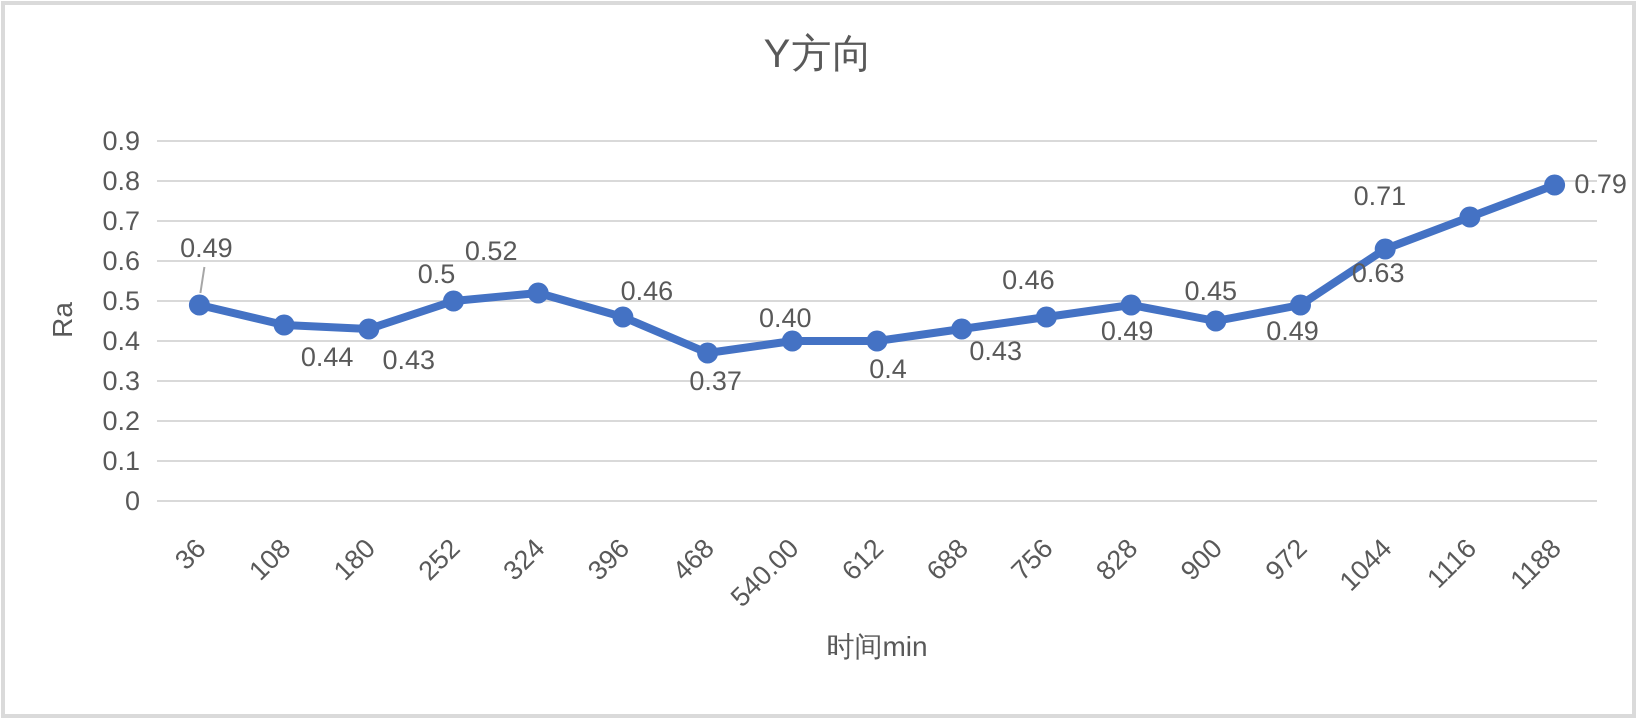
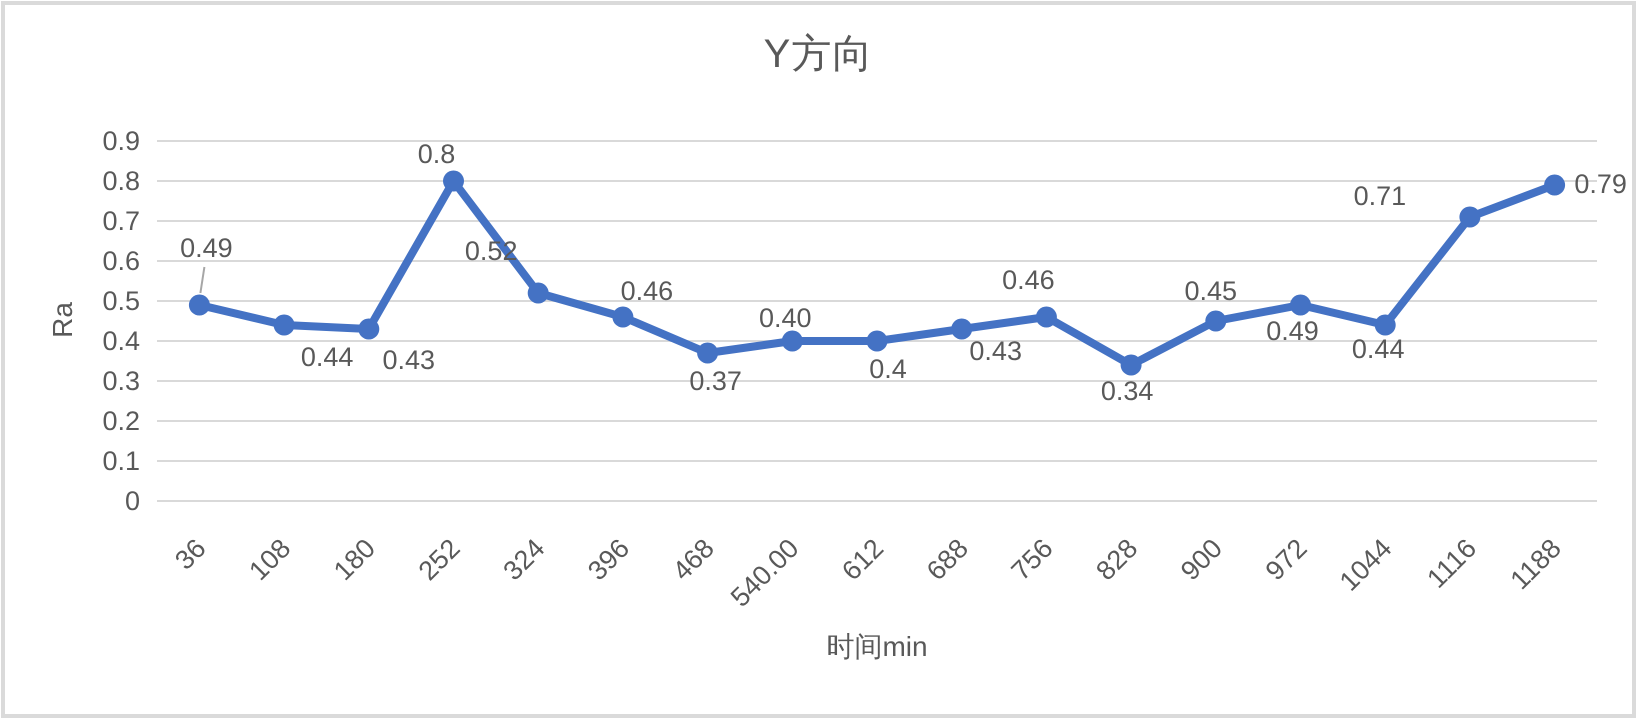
252: 0.5 -> 0.8
828: 0.49 -> 0.34
1044: 0.63 -> 0.44
